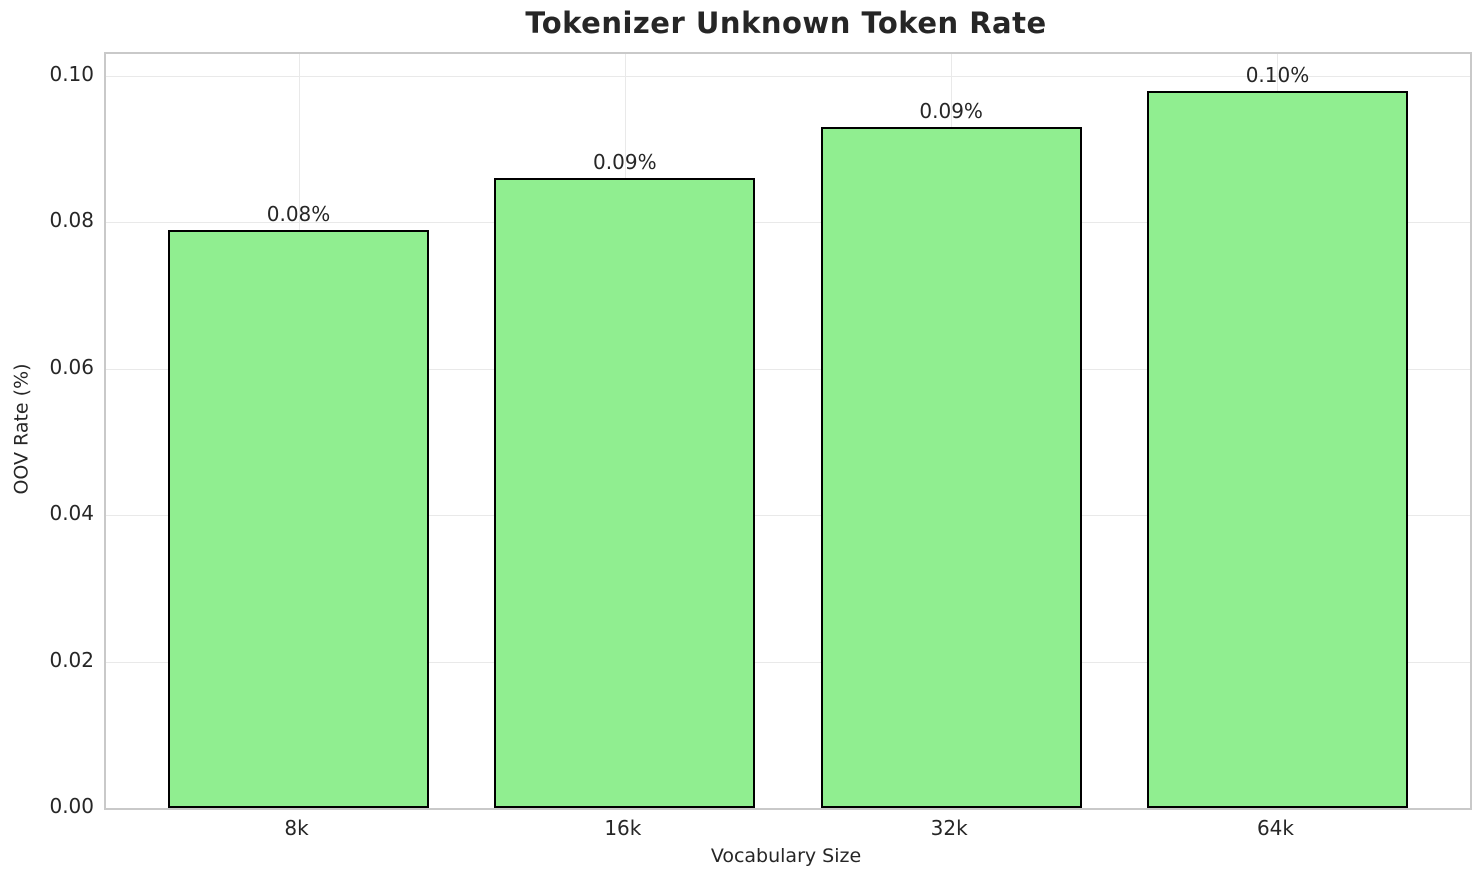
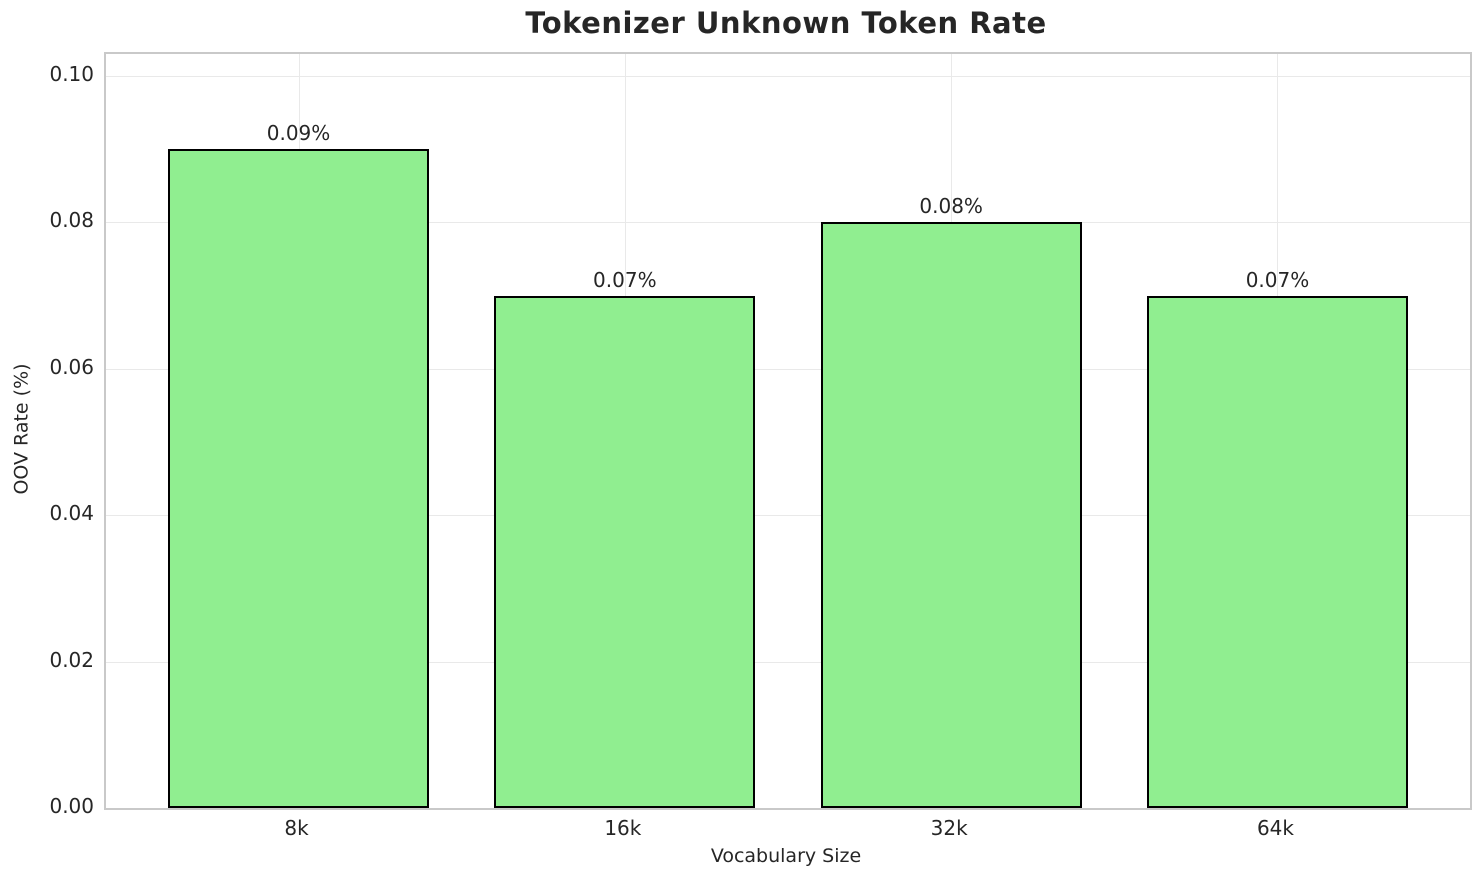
8k: 0.08% -> 0.09%
16k: 0.09% -> 0.07%
32k: 0.09% -> 0.08%
64k: 0.10% -> 0.07%
